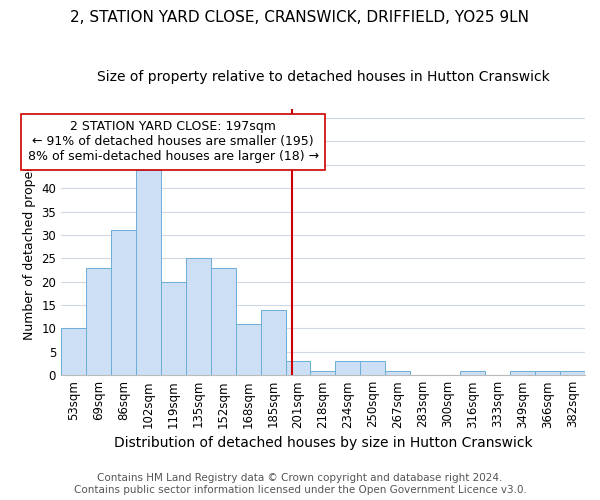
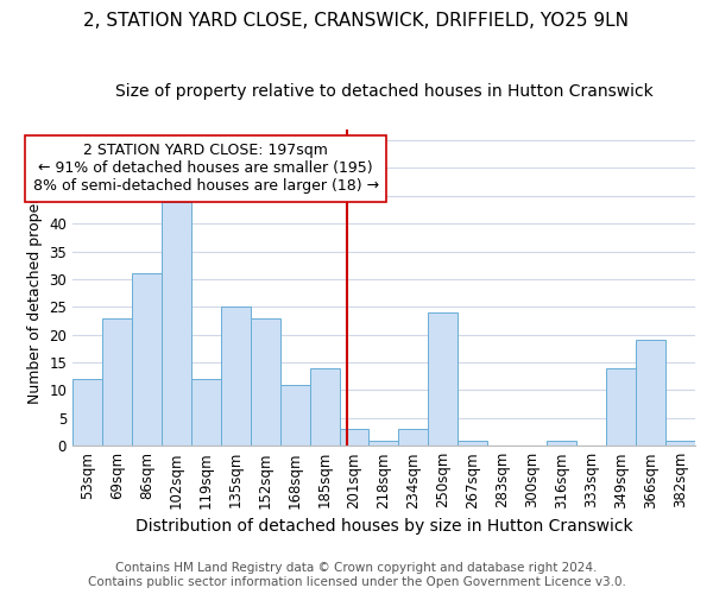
53sqm: 10 -> 12
119sqm: 20 -> 12
250sqm: 3 -> 24
349sqm: 1 -> 14
366sqm: 1 -> 19
